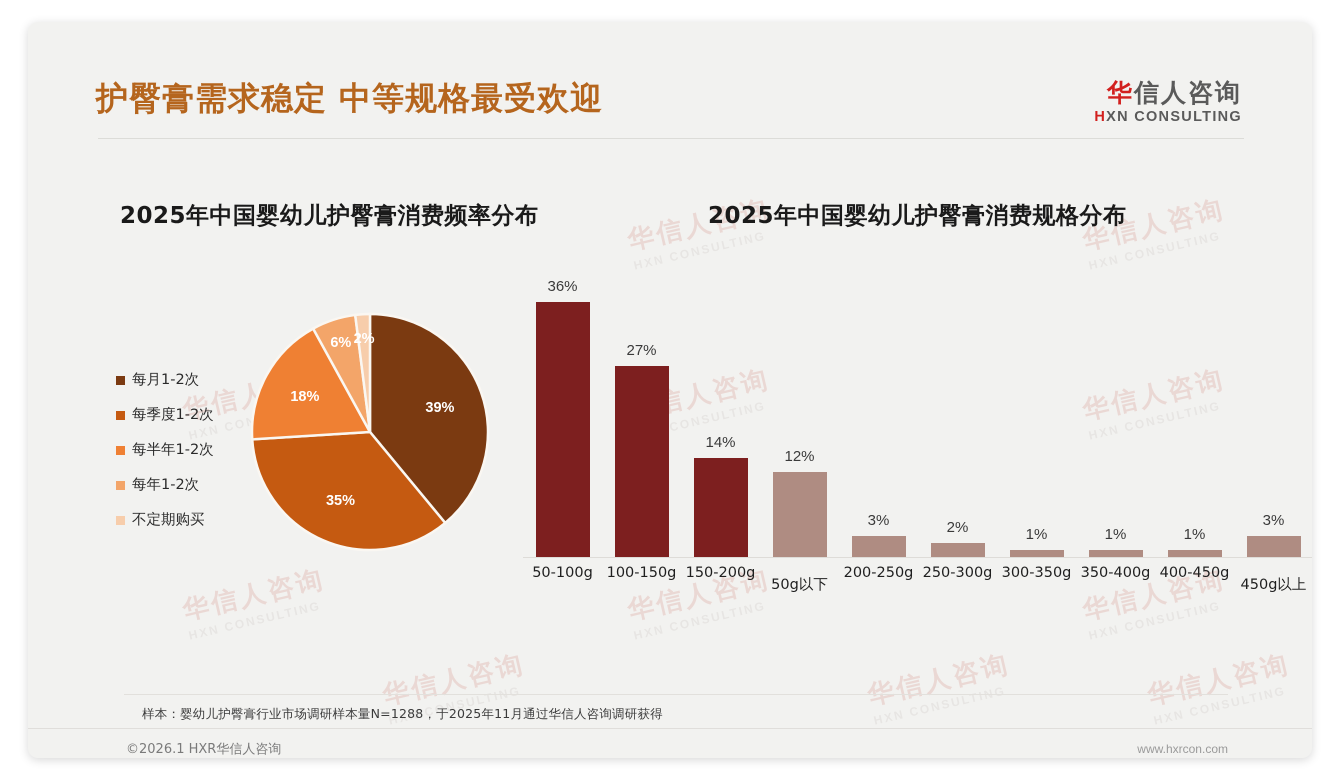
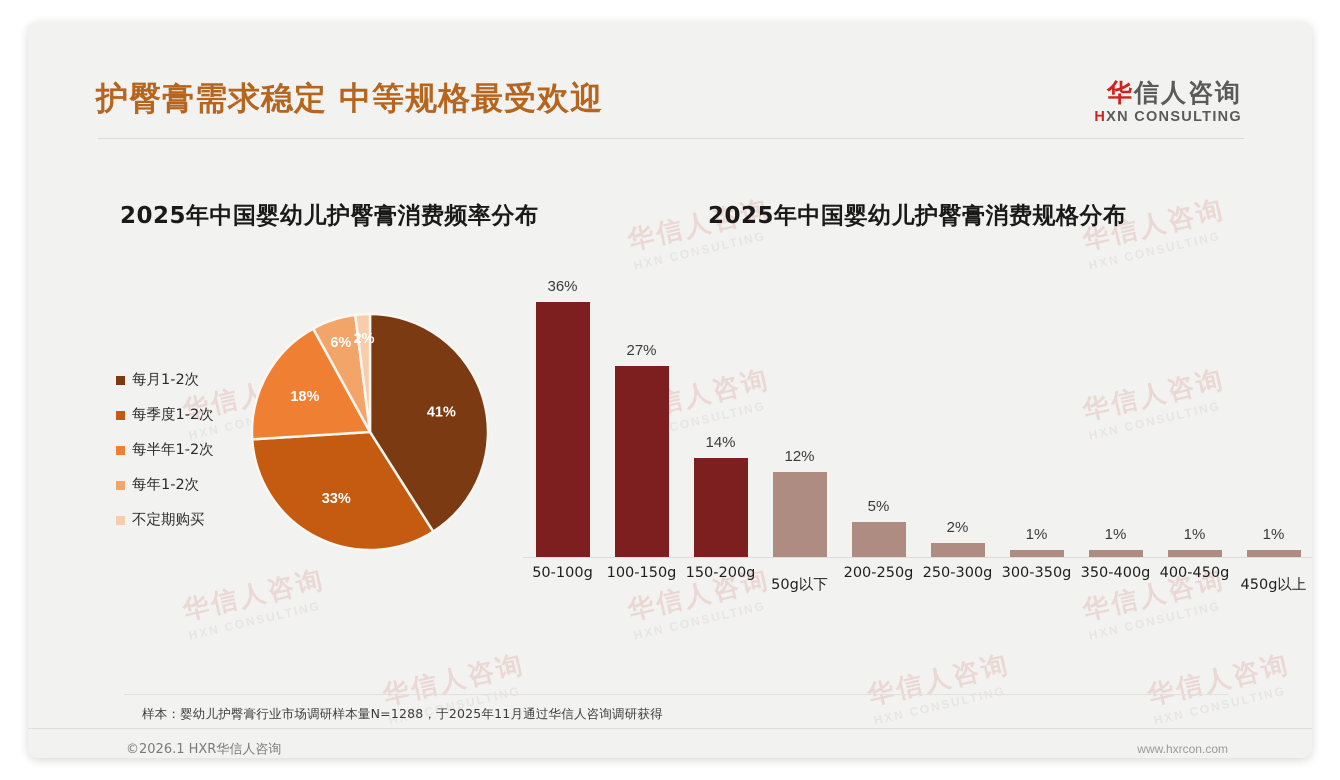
2025年中国婴幼儿护臀膏消费频率分布/每月1-2次: 39% -> 41%
2025年中国婴幼儿护臀膏消费频率分布/每季度1-2次: 35% -> 33%
2025年中国婴幼儿护臀膏消费规格分布/200-250g: 3% -> 5%
2025年中国婴幼儿护臀膏消费规格分布/450g以上: 3% -> 1%
